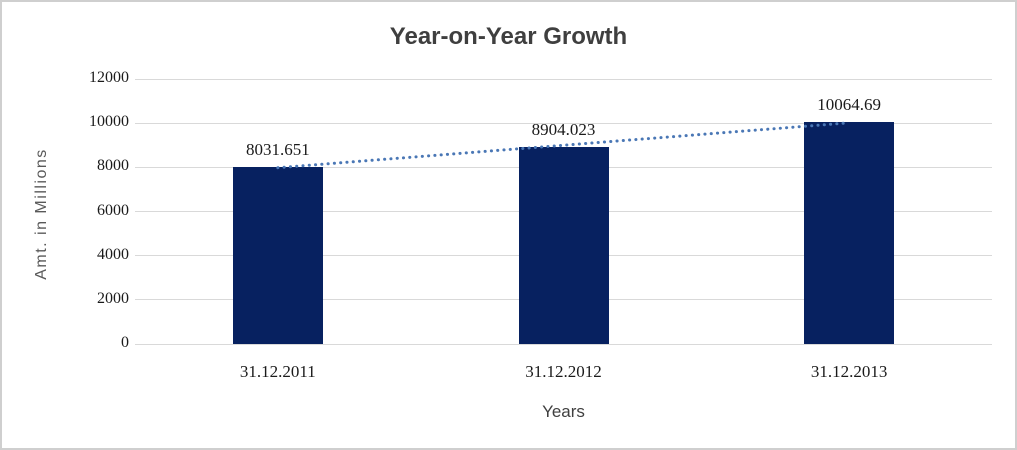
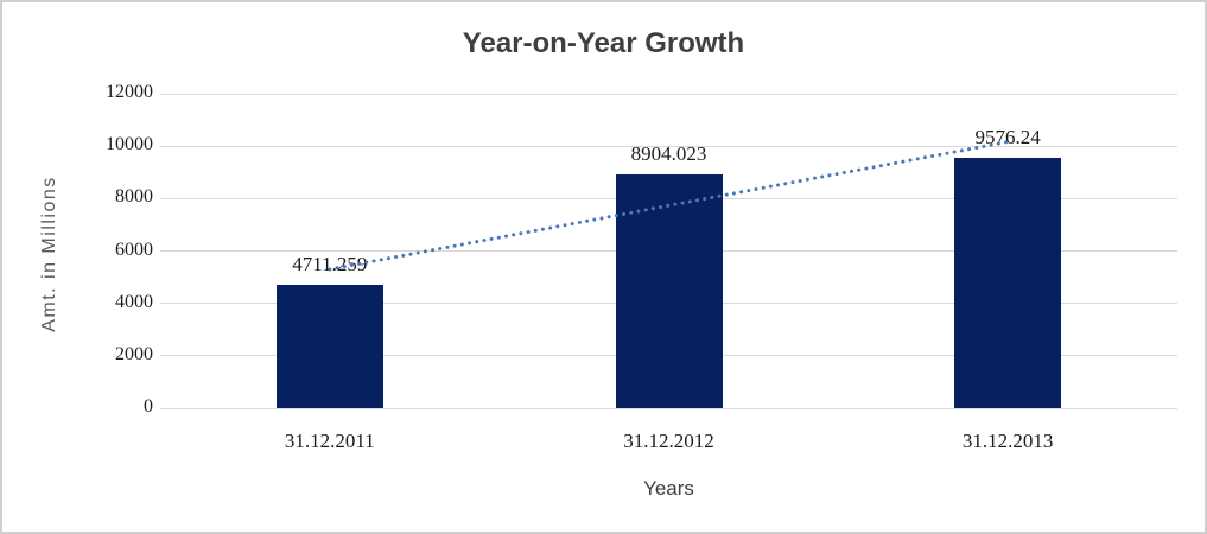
31.12.2011: 8031.651 -> 4711.259
31.12.2013: 10064.69 -> 9576.24
